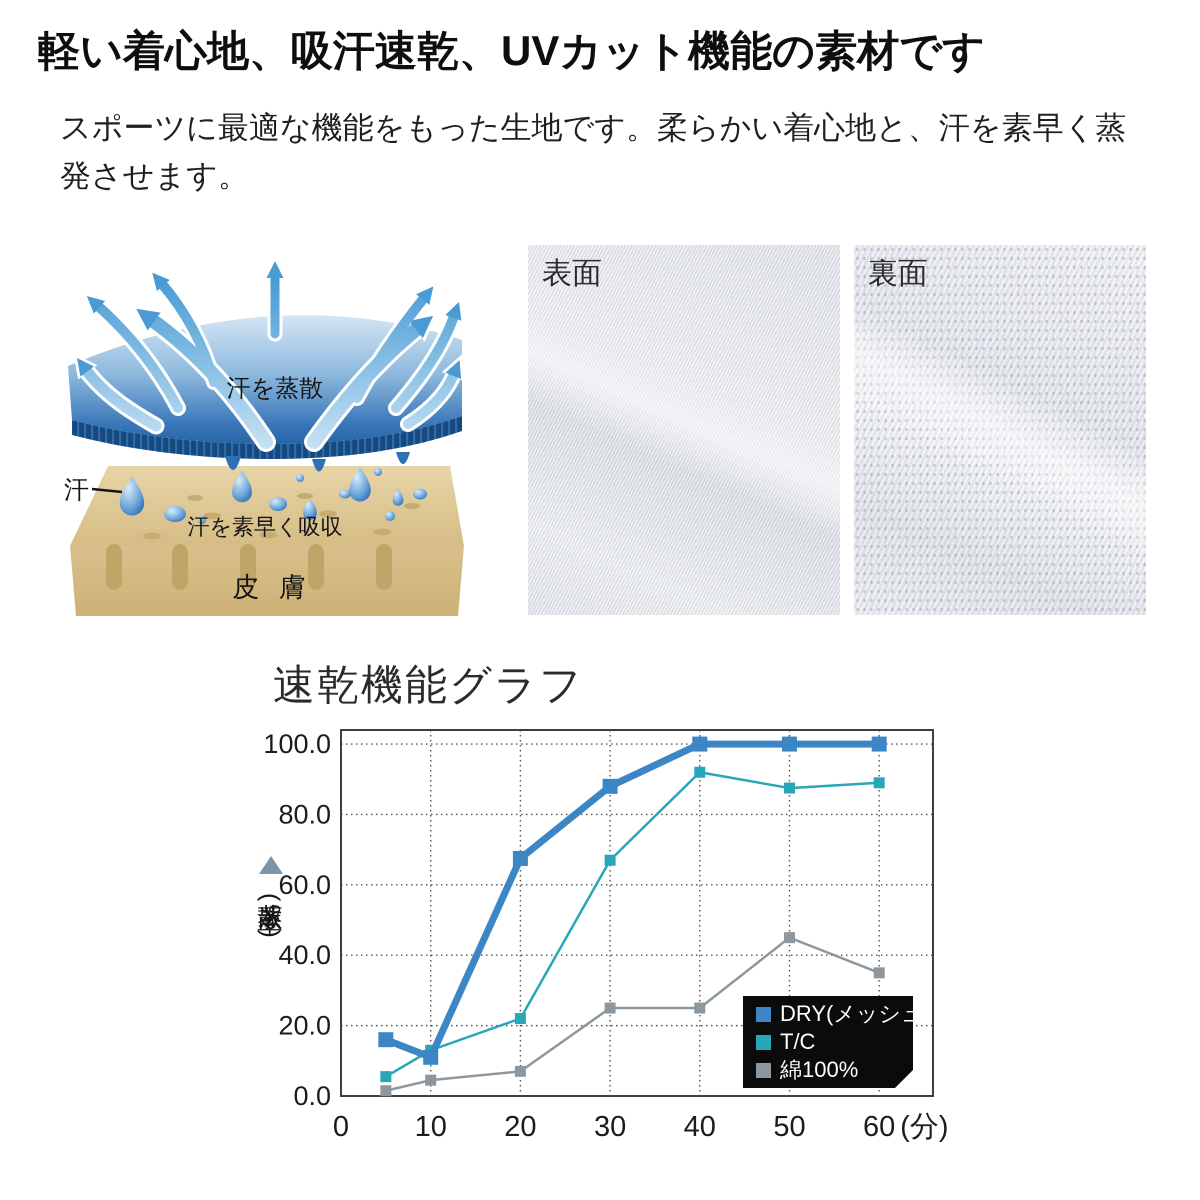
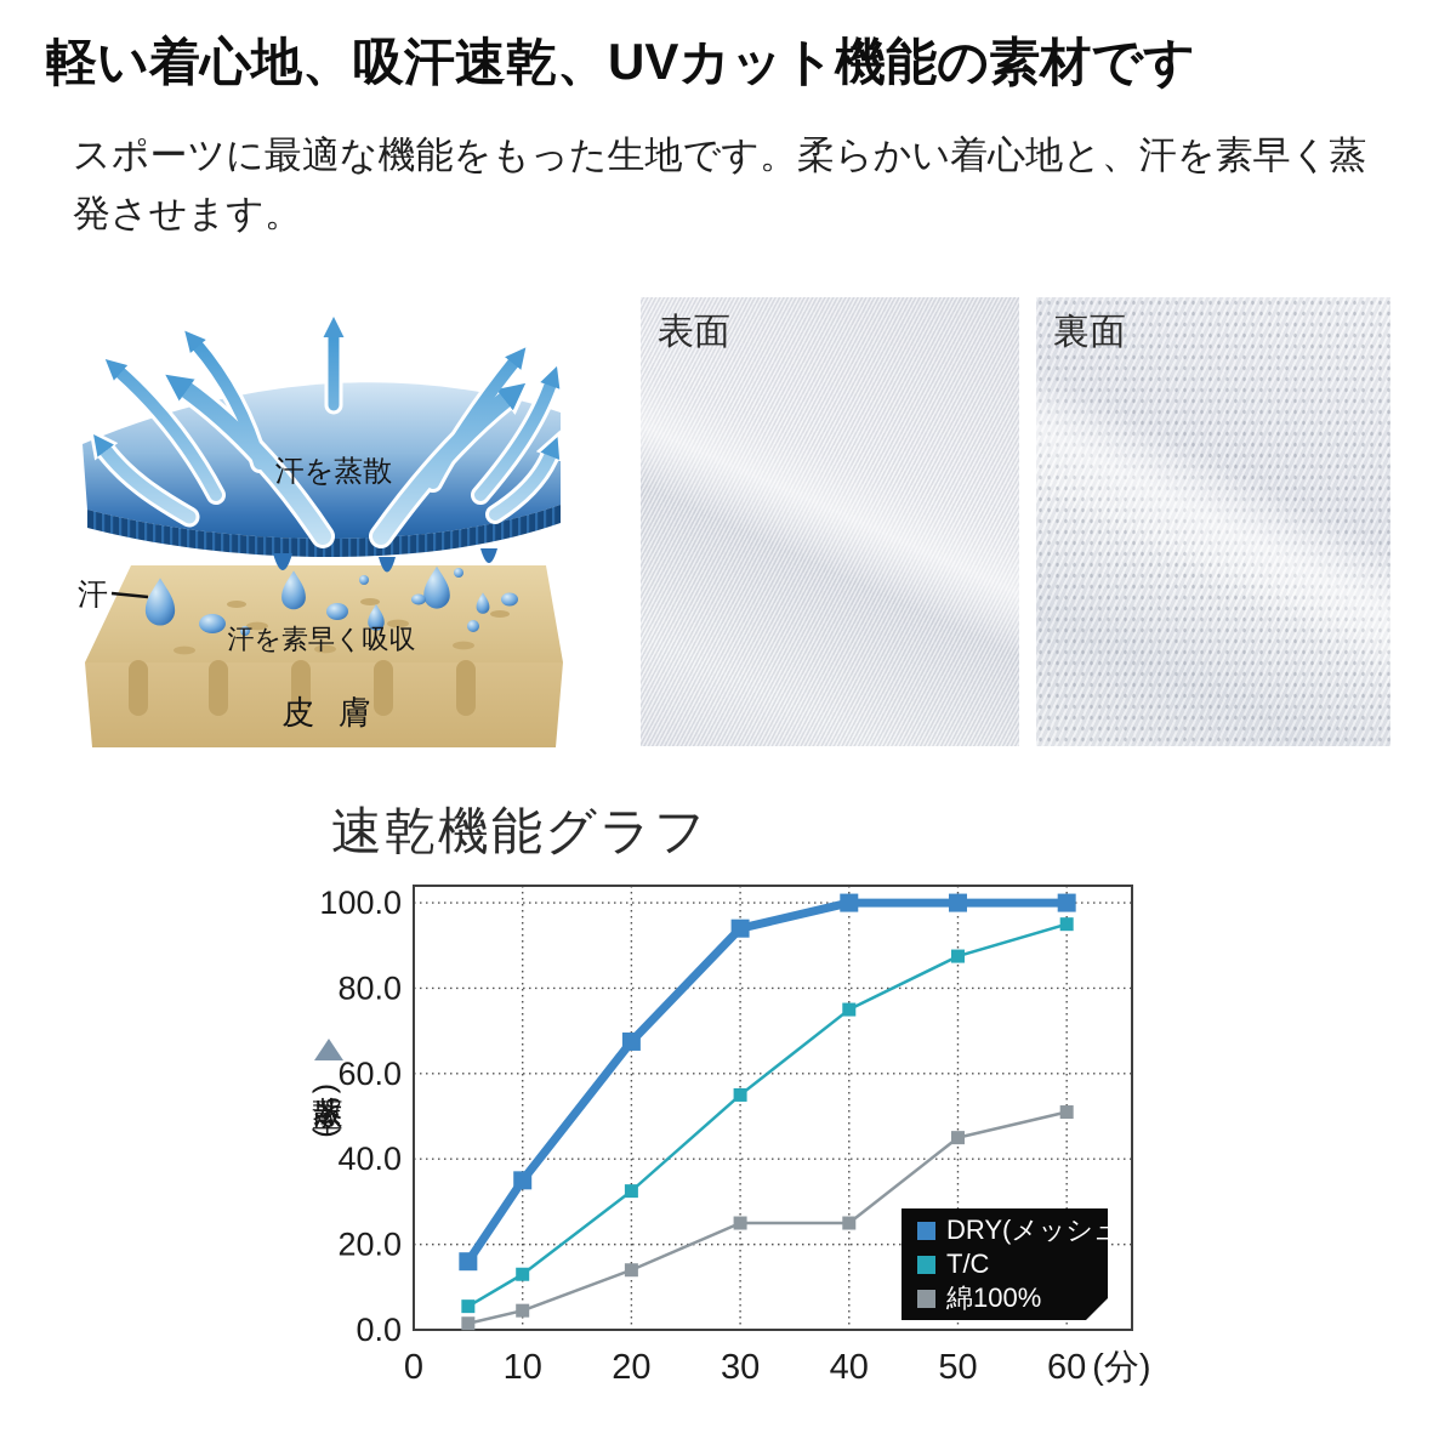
DRY(メッシュ)/10: 11 -> 35
T/C/20: 22 -> 32
綿100%/20: 7 -> 14
DRY(メッシュ)/30: 88 -> 94
T/C/30: 67 -> 55
T/C/40: 92 -> 75
T/C/60: 89 -> 95
綿100%/60: 35 -> 51
